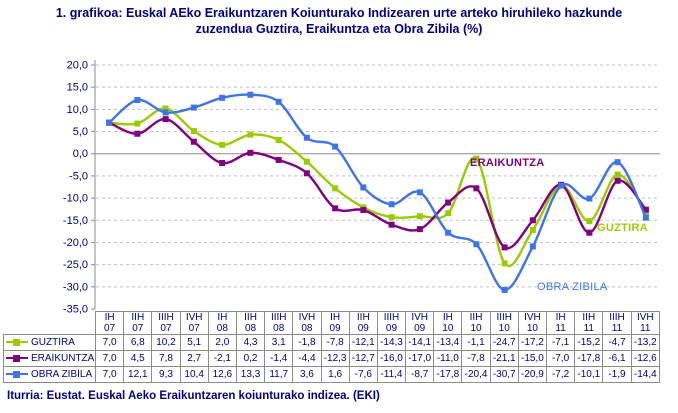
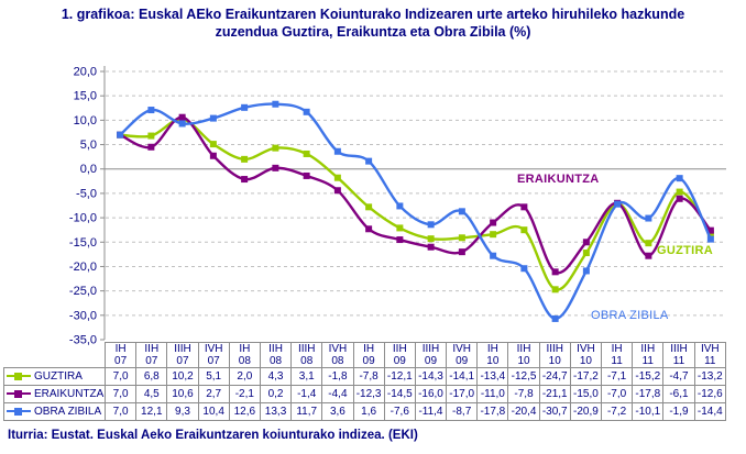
ERAIKUNTZA/IIIH 07: 7,8 -> 10,6
ERAIKUNTZA/IIH 09: -12,7 -> -14,5
GUZTIRA/IIH 10: -1,1 -> -12,5
